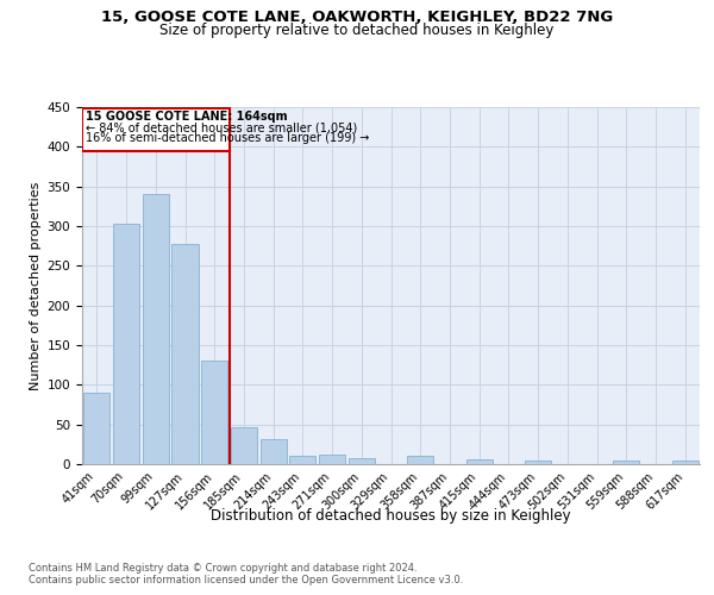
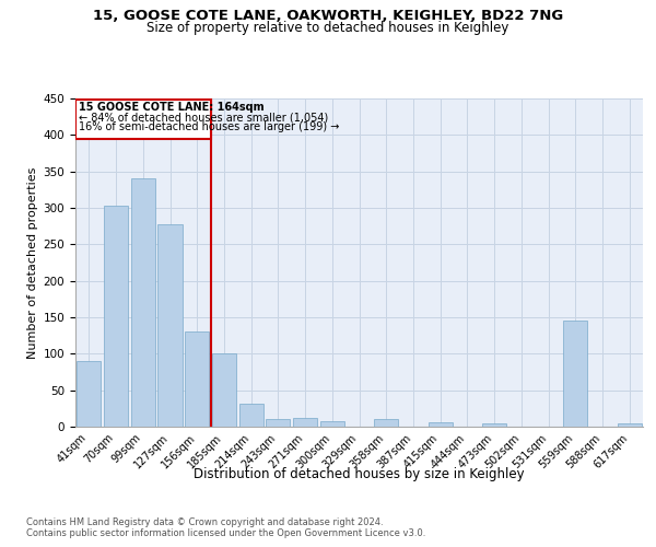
185sqm: 47 -> 100
559sqm: 5 -> 146
